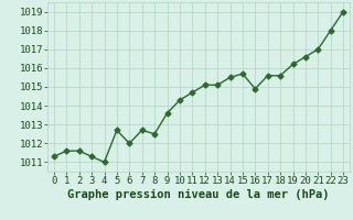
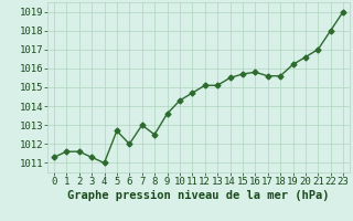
7: 1012.7 -> 1013.0
16: 1014.9 -> 1015.8
